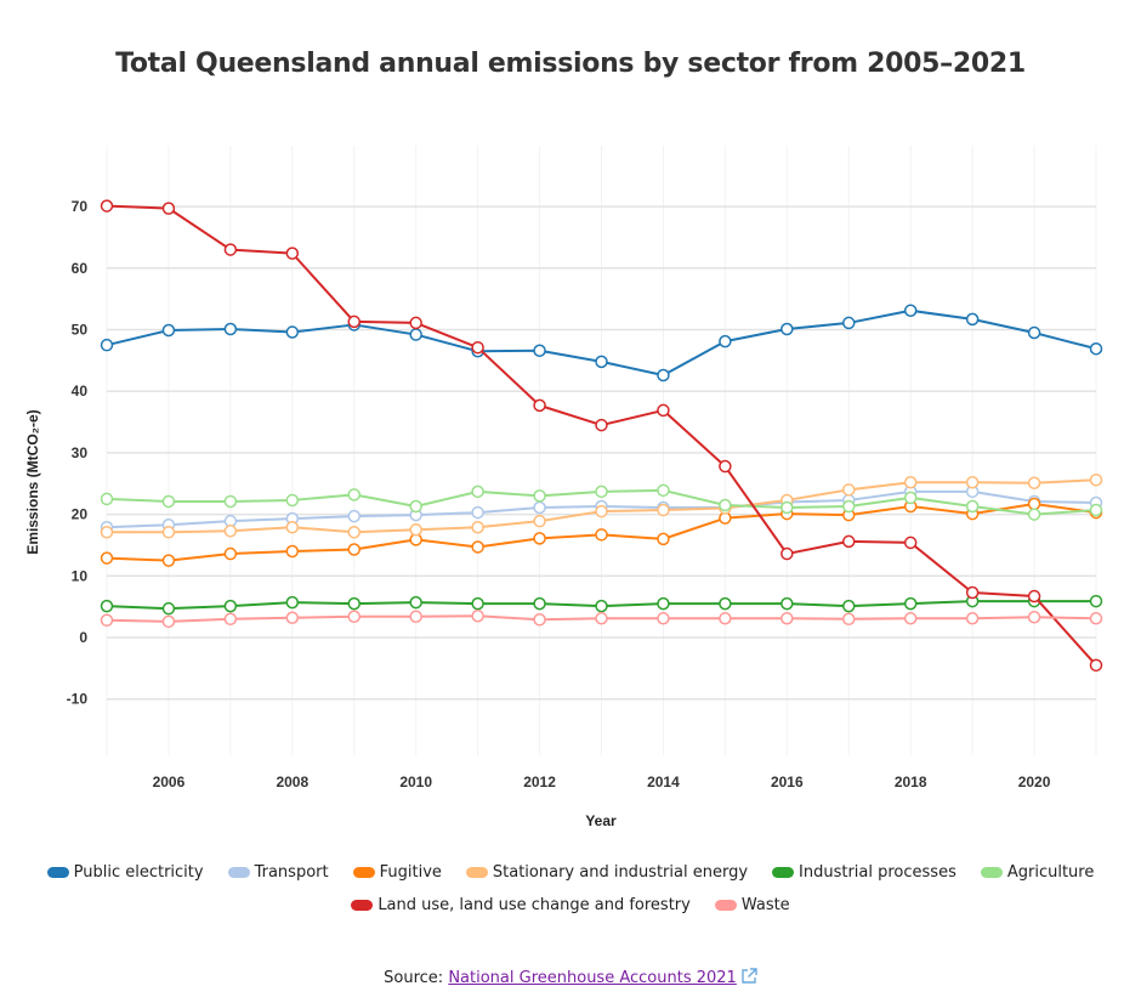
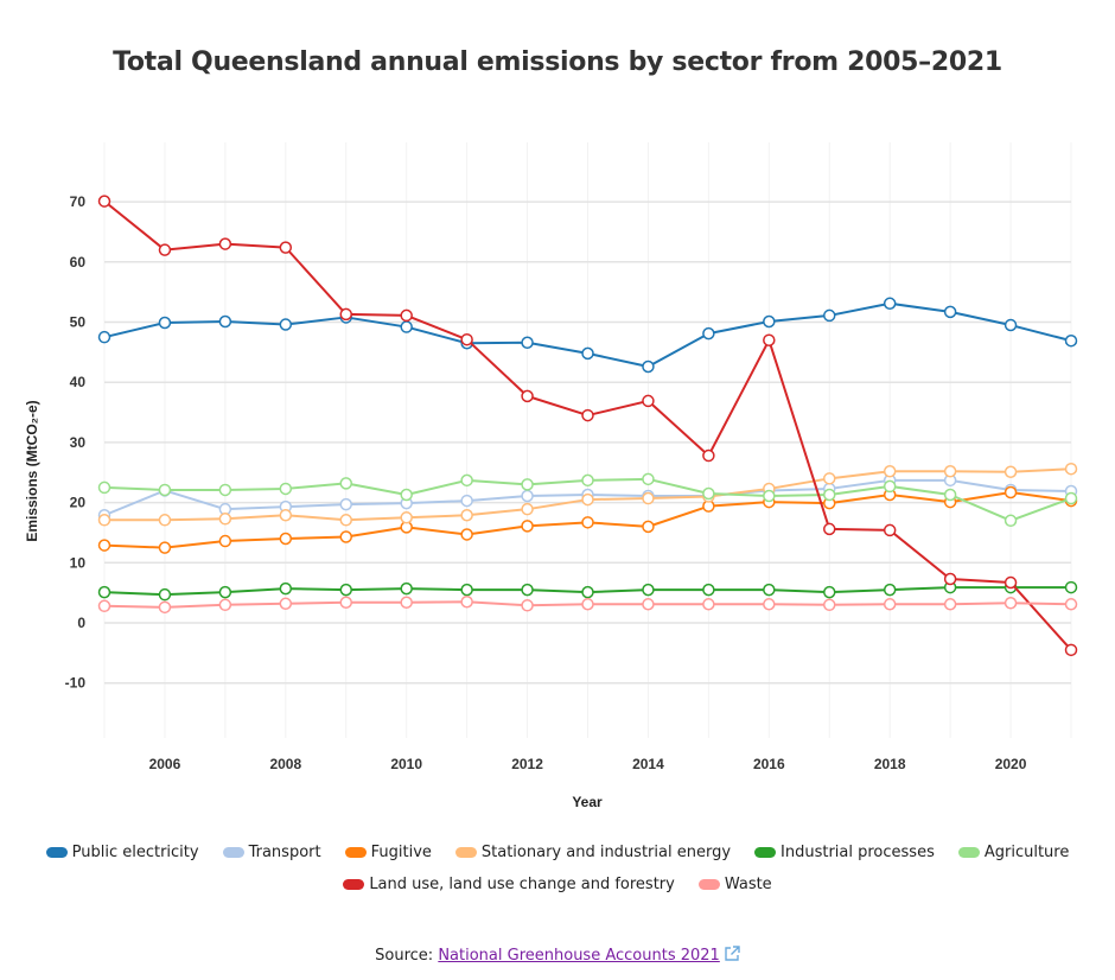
Transport/2006: 18 -> 22
Land use, land use change and forestry/2006: 70 -> 62
Land use, land use change and forestry/2016: 14 -> 47
Agriculture/2020: 20 -> 17
